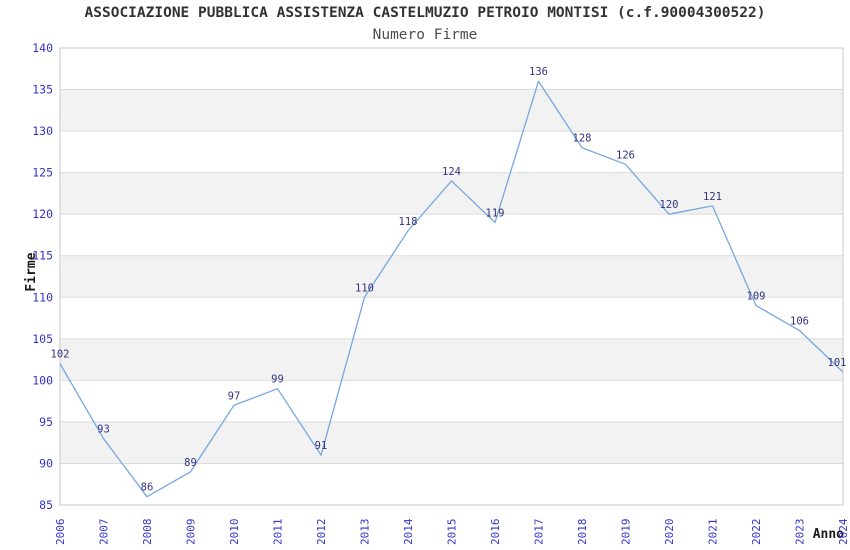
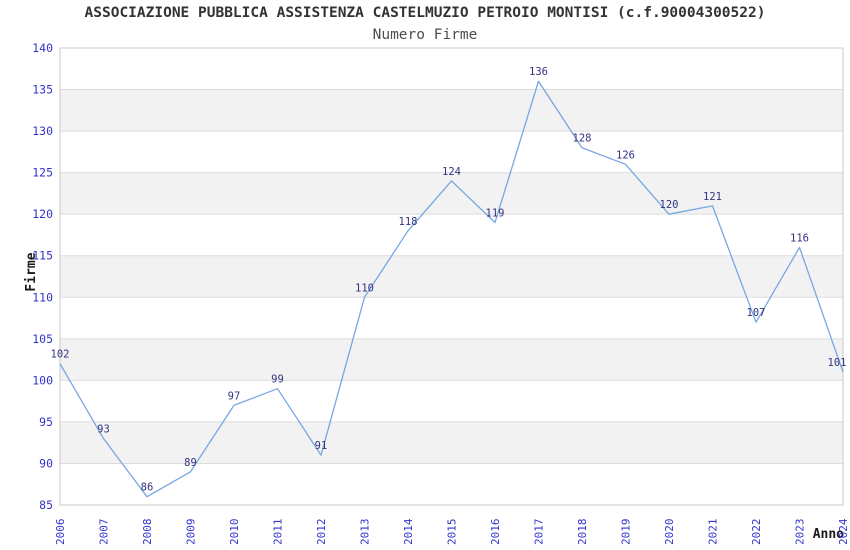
2022: 109 -> 107
2023: 106 -> 116
